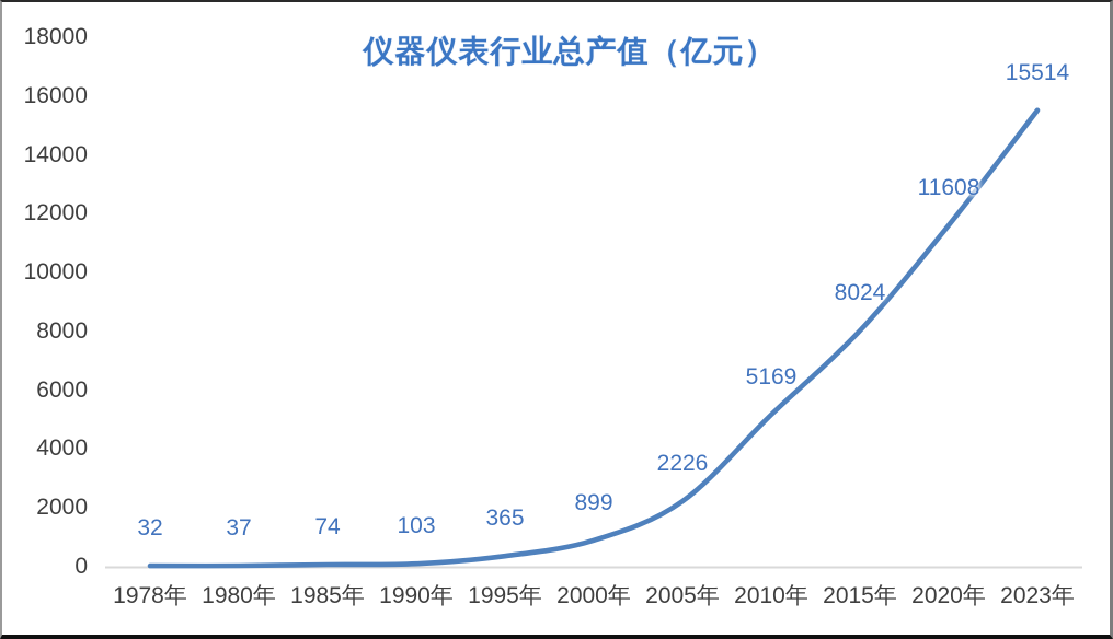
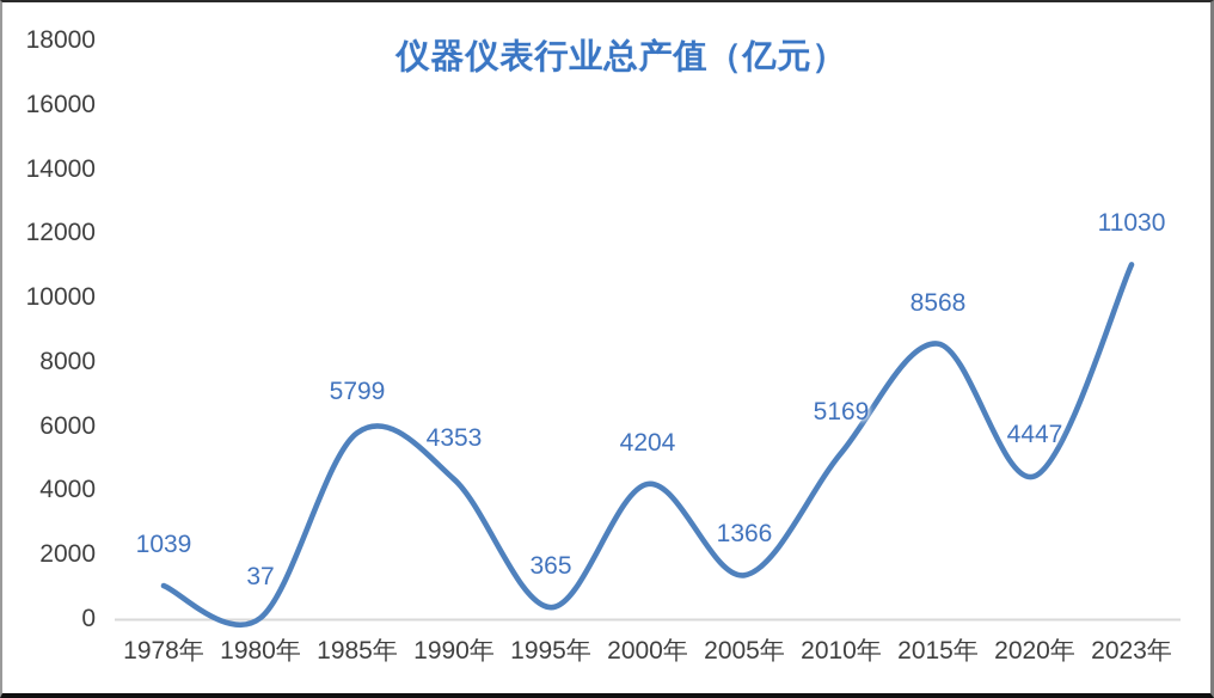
1978年: 32 -> 1039
1985年: 74 -> 5799
1990年: 103 -> 4353
2000年: 899 -> 4204
2005年: 2226 -> 1366
2015年: 8024 -> 8568
2020年: 11608 -> 4447
2023年: 15514 -> 11030
